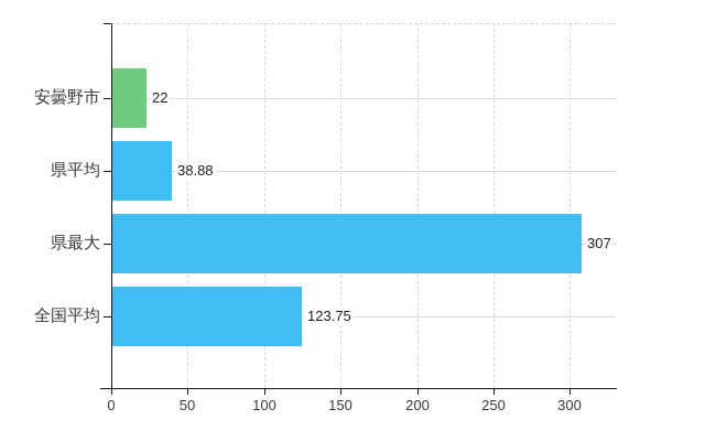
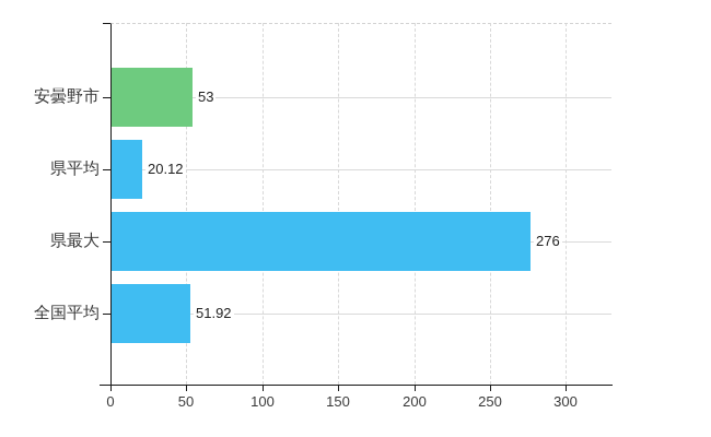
安曇野市: 22 -> 53
県平均: 38.88 -> 20.12
県最大: 307 -> 276
全国平均: 123.75 -> 51.92
